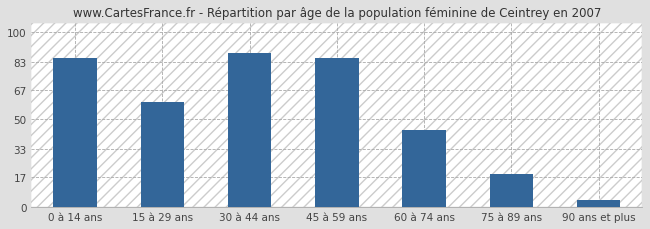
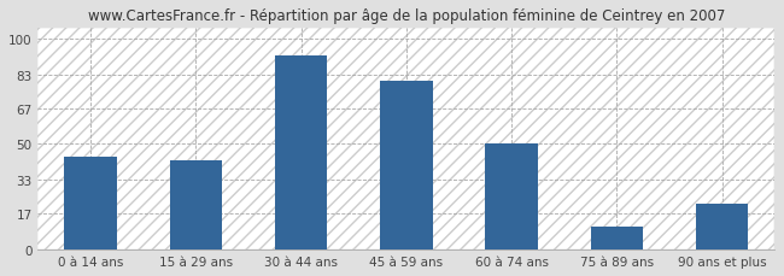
0 à 14 ans: 85 -> 44
15 à 29 ans: 60 -> 42
30 à 44 ans: 88 -> 92
45 à 59 ans: 85 -> 80
60 à 74 ans: 44 -> 50
75 à 89 ans: 19 -> 11
90 ans et plus: 4 -> 22
